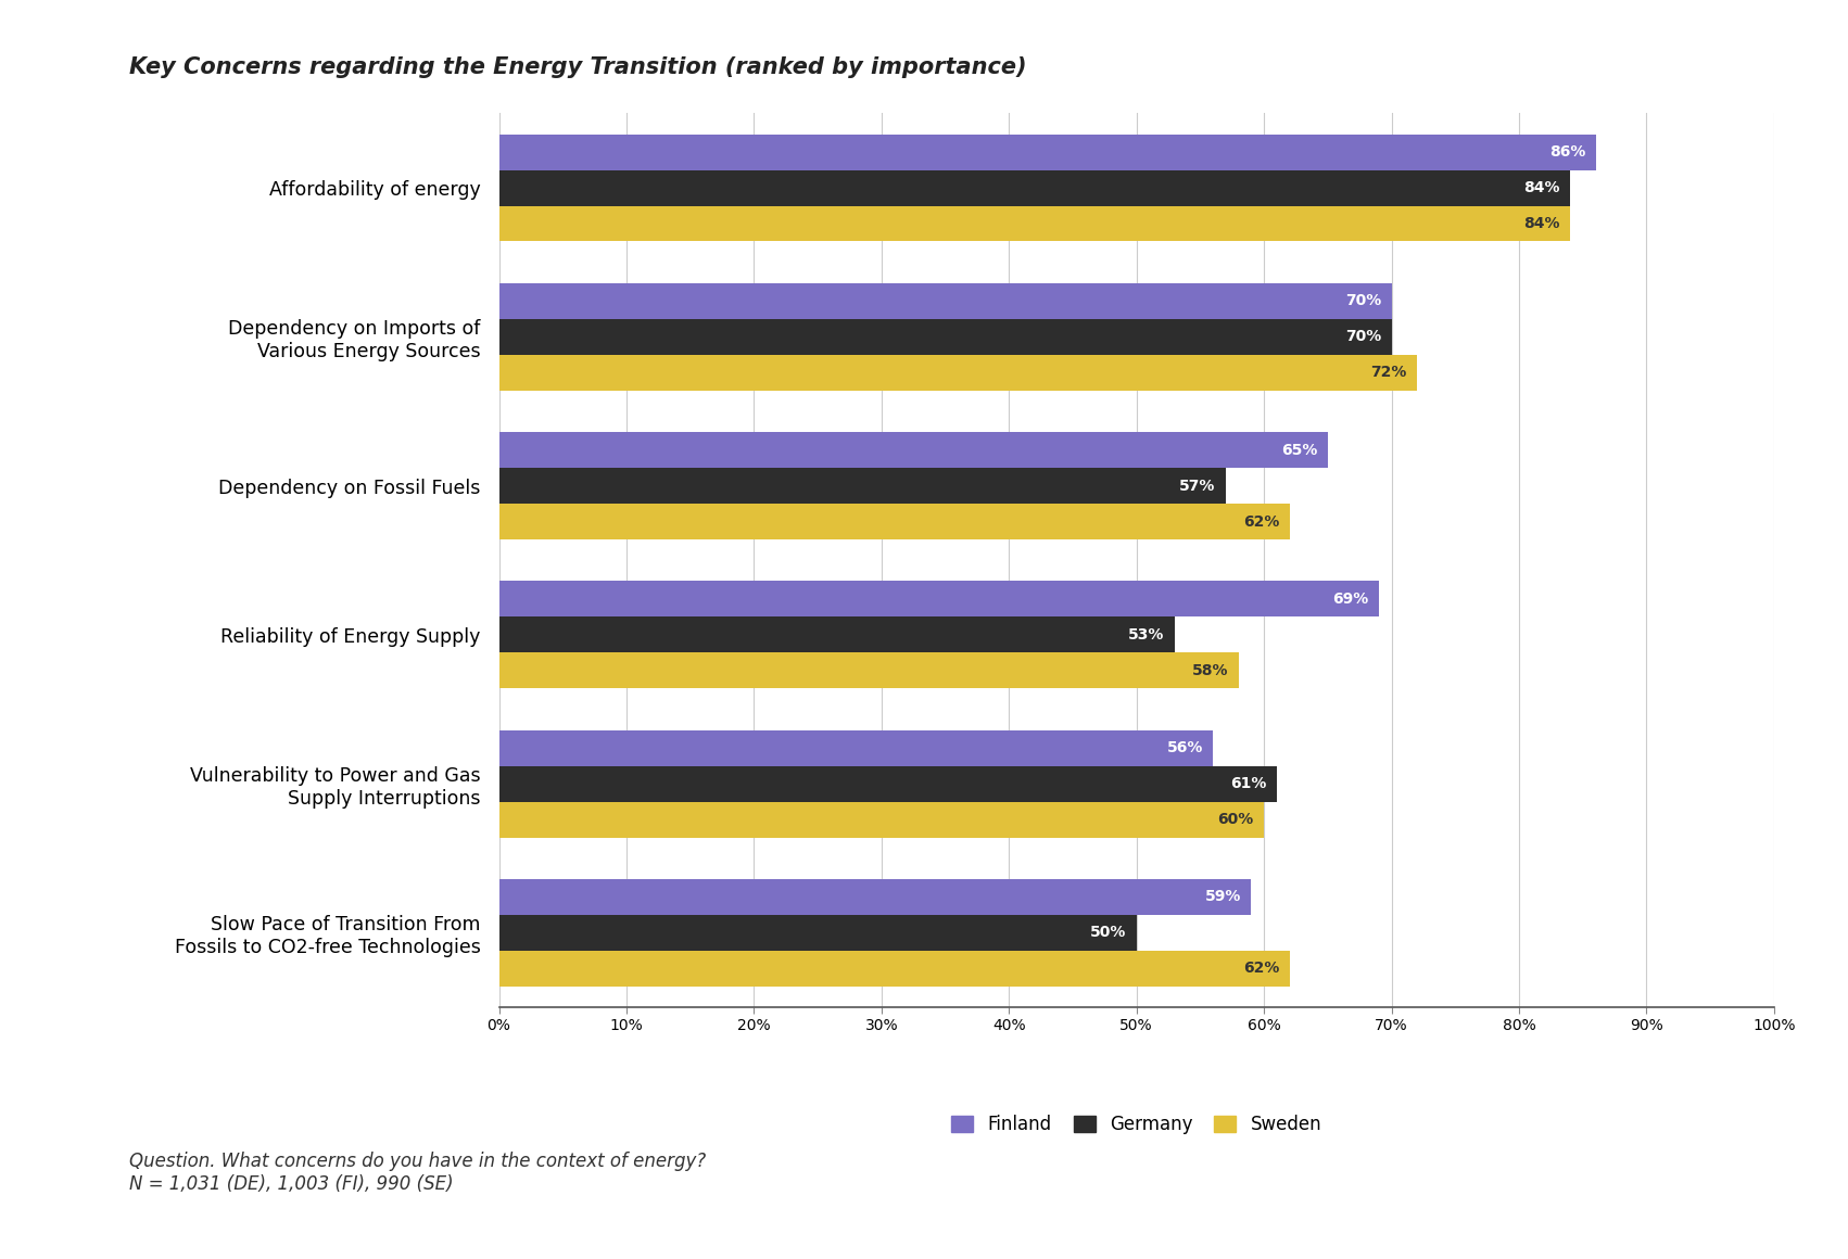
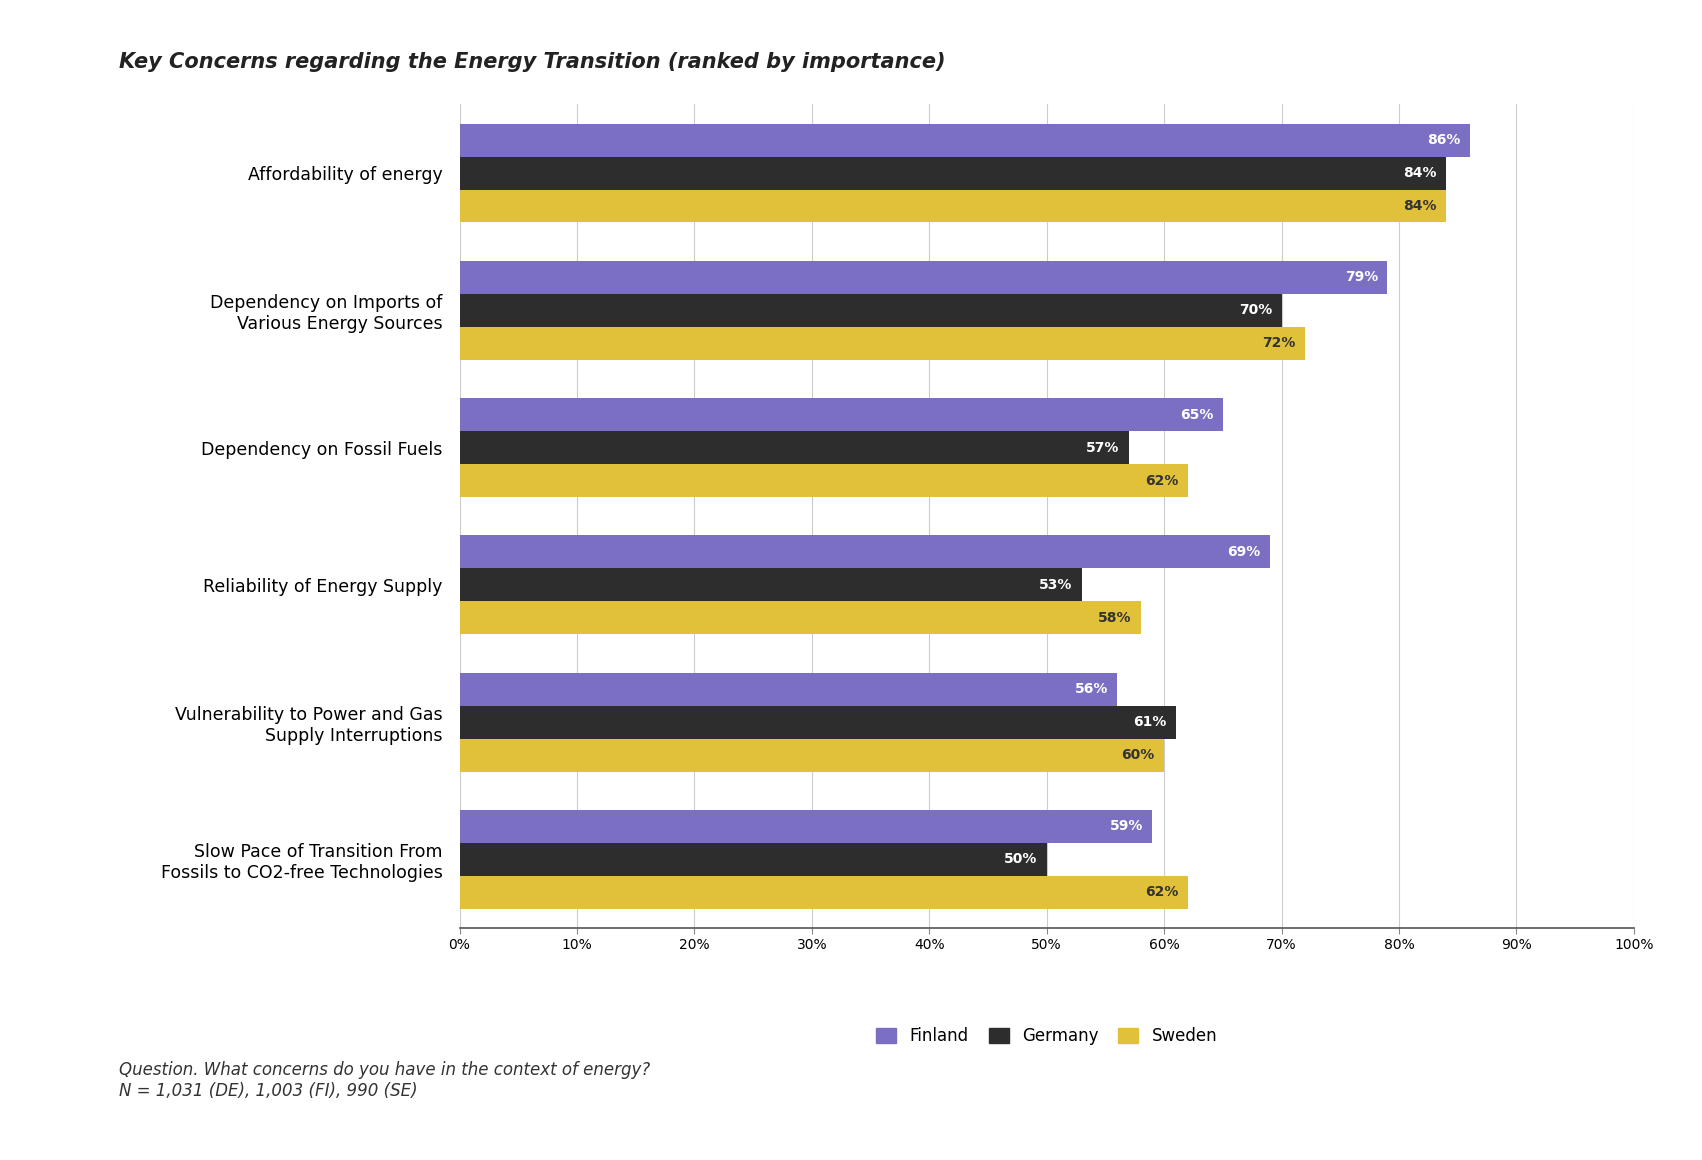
Finland/Dependency on Imports of Various Energy Sources: 70% -> 79%
